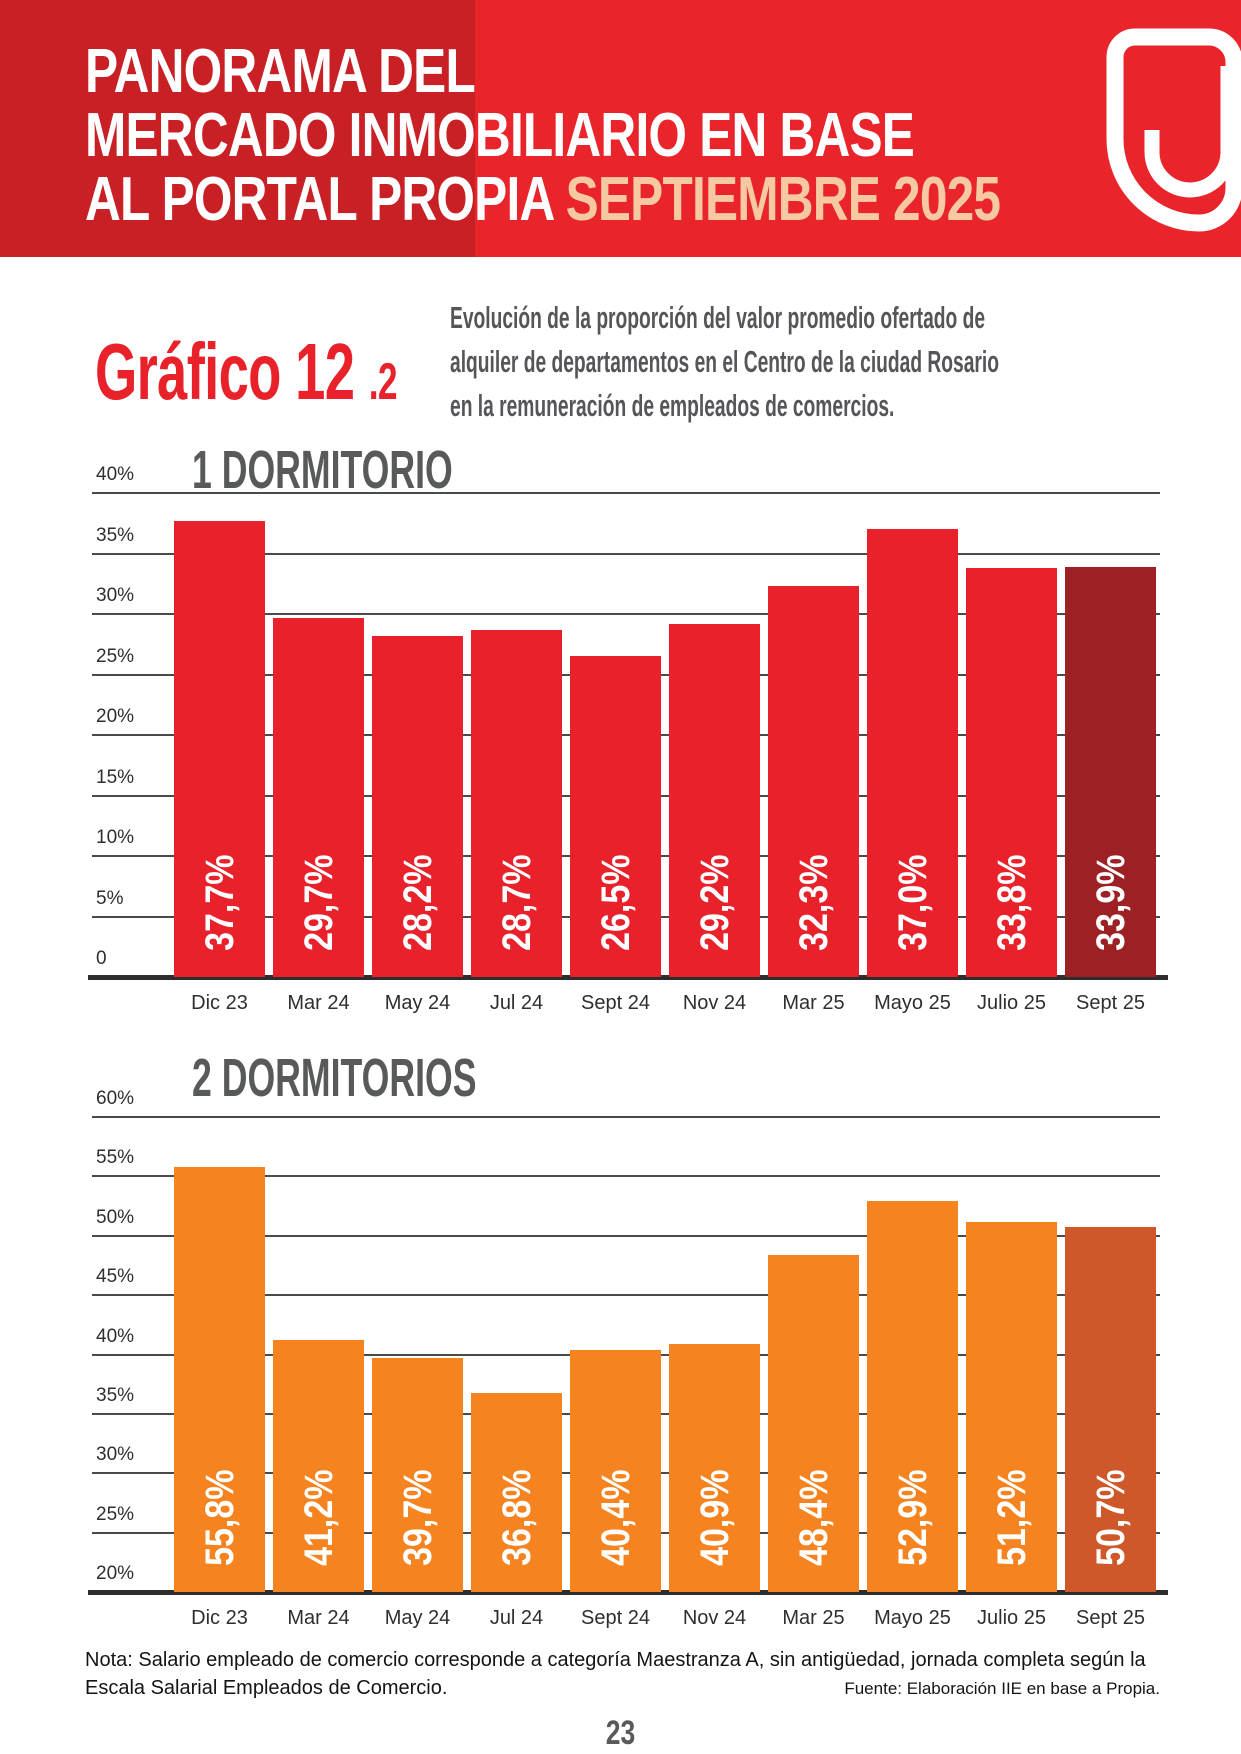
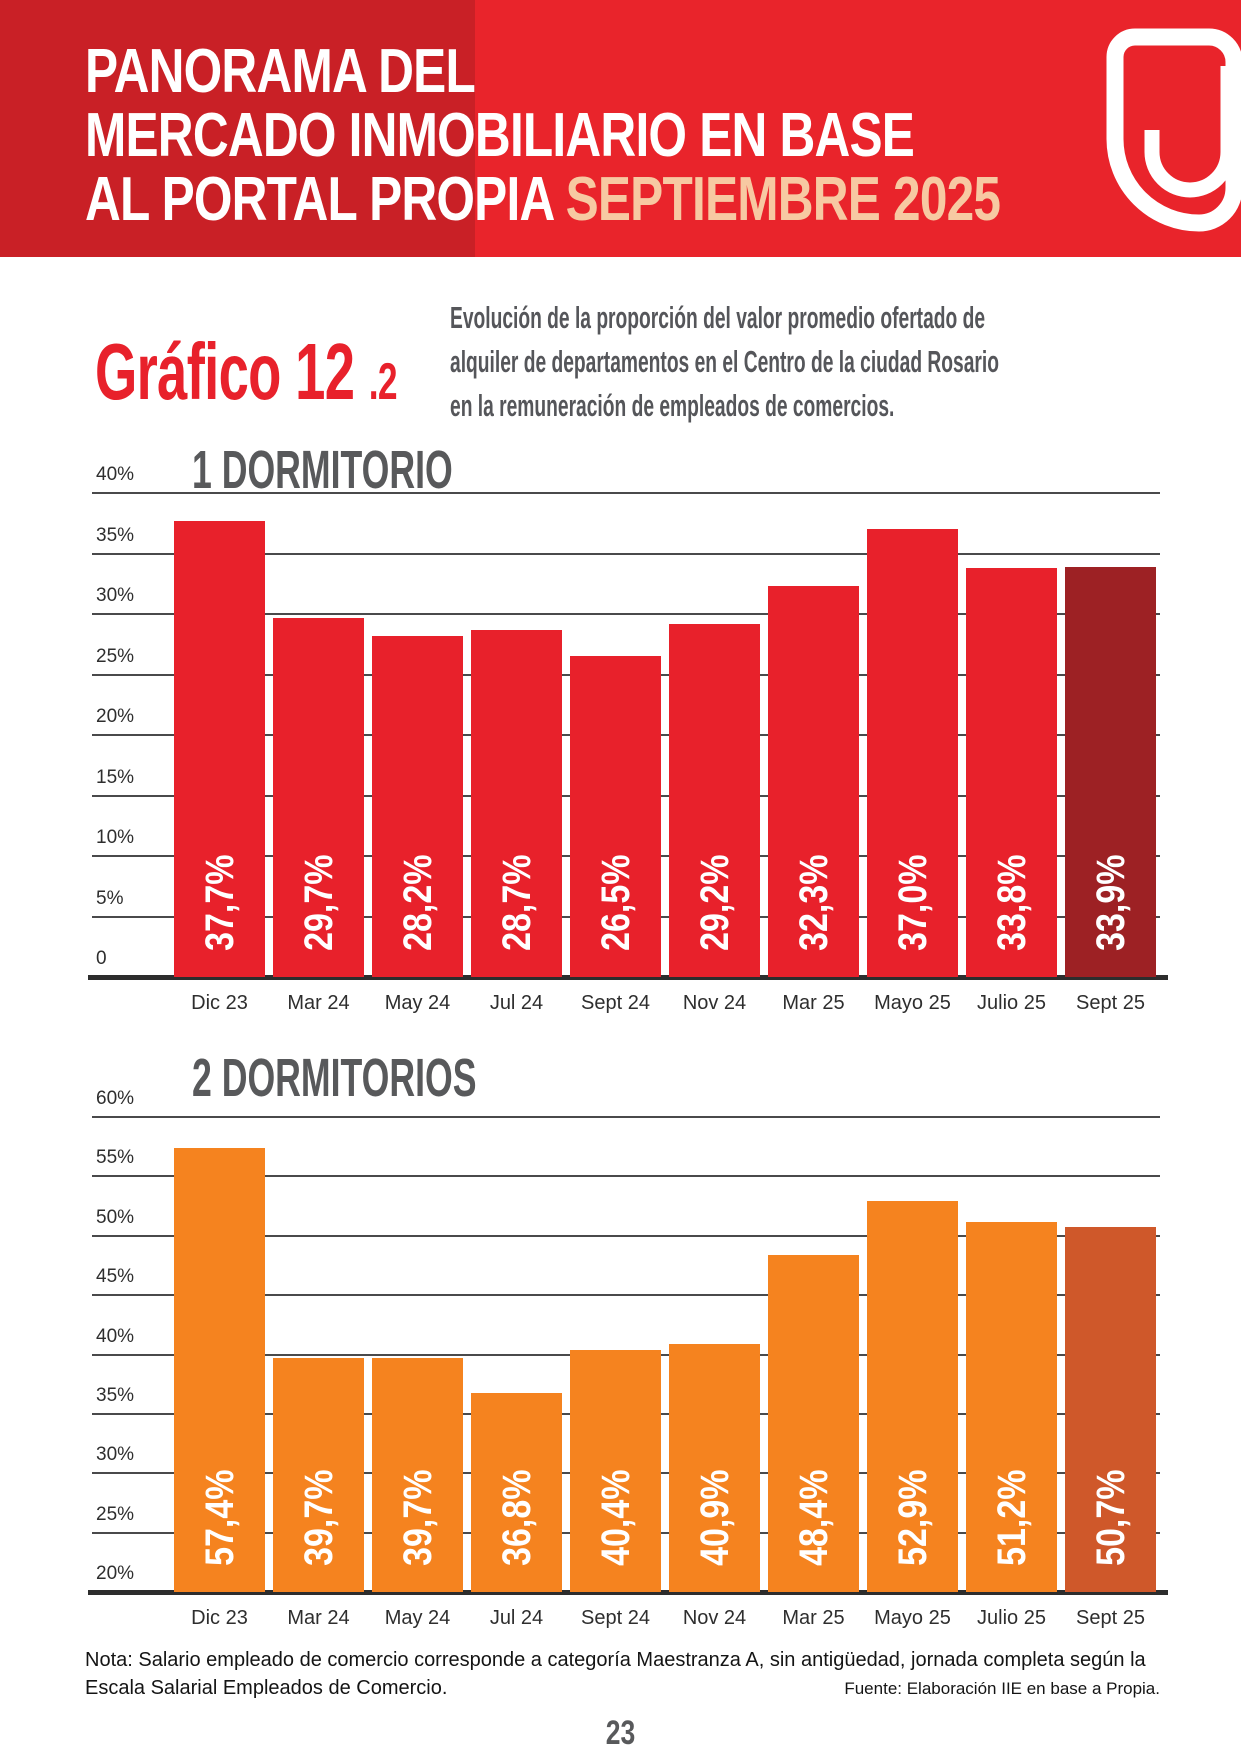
2 DORMITORIOS/Dic 23: 55,8% -> 57,4%
2 DORMITORIOS/Mar 24: 41,2% -> 39,7%
